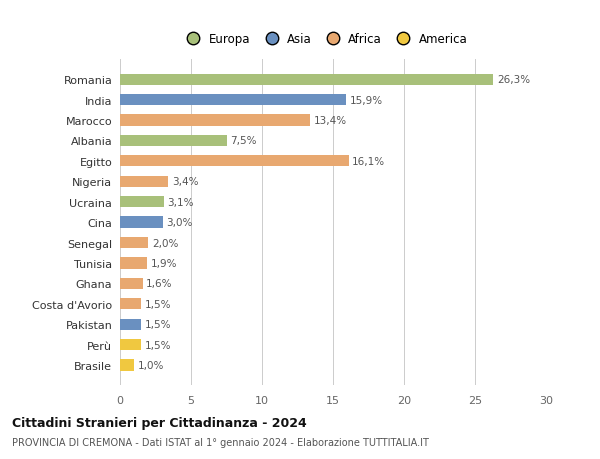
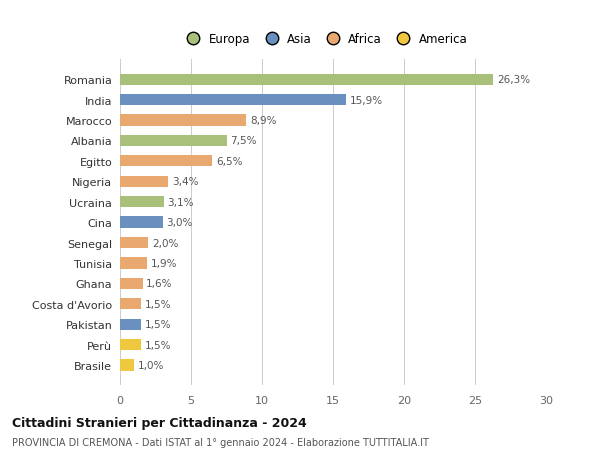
Marocco: 13,4% -> 8,9%
Egitto: 16,1% -> 6,5%
